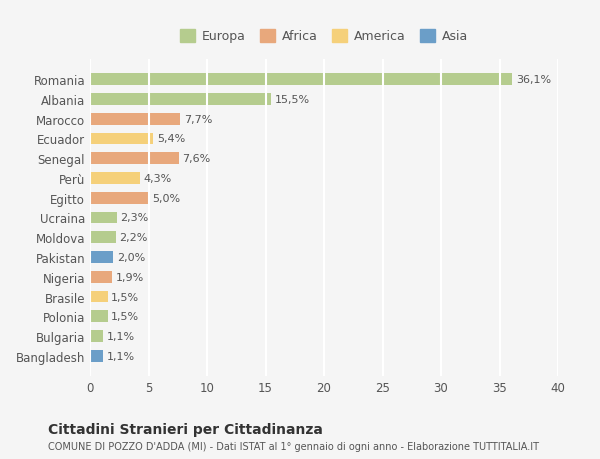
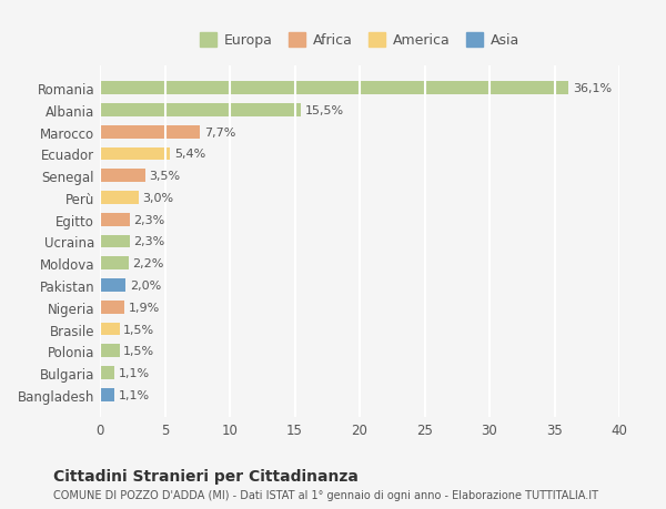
Senegal: 7,6% -> 3,5%
Perù: 4,3% -> 3,0%
Egitto: 5,0% -> 2,3%
